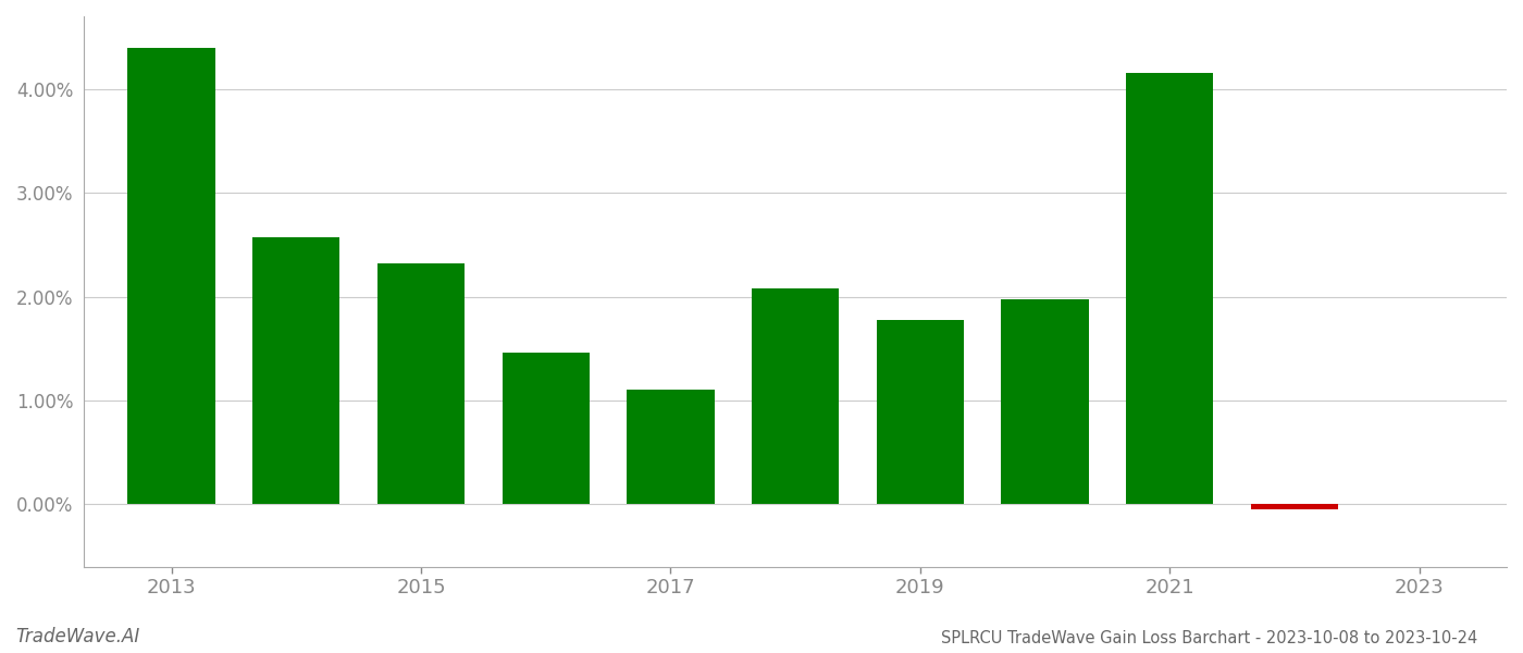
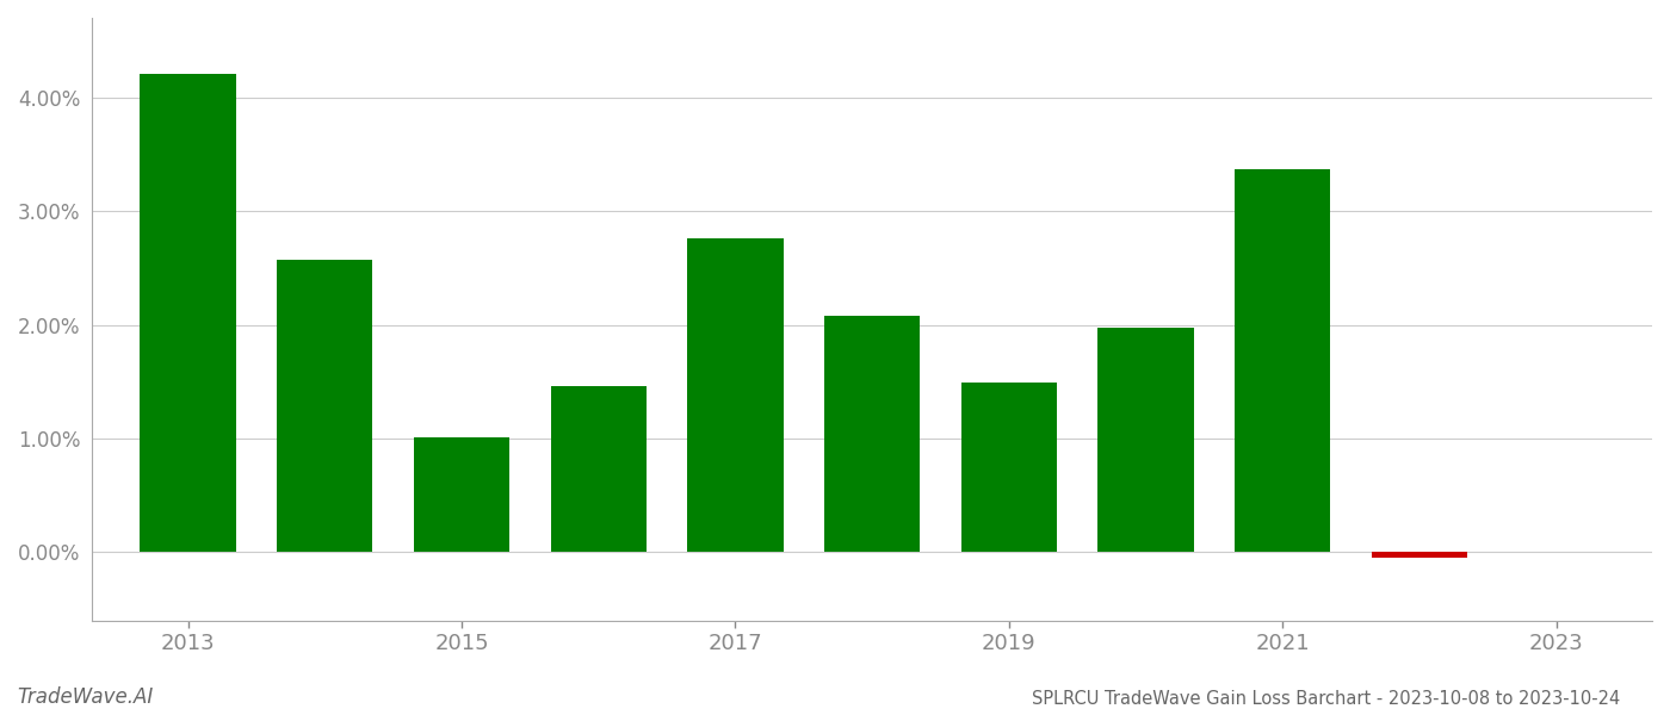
2013: 4.40% -> 4.21%
2015: 2.32% -> 1.01%
2017: 1.10% -> 2.76%
2019: 1.78% -> 1.49%
2021: 4.16% -> 3.37%
